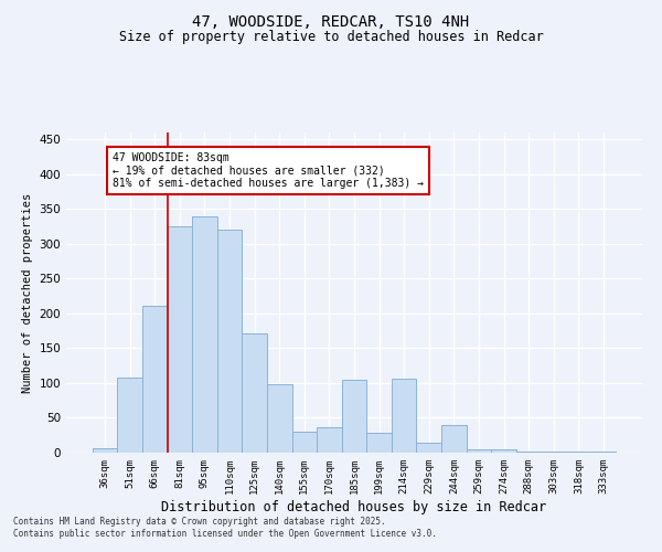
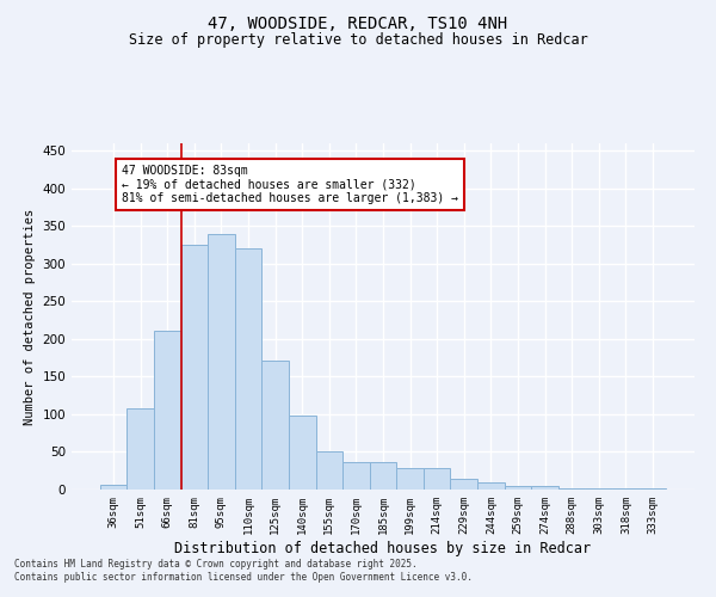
155sqm: 30 -> 50
185sqm: 104 -> 36
214sqm: 106 -> 29
244sqm: 40 -> 10
